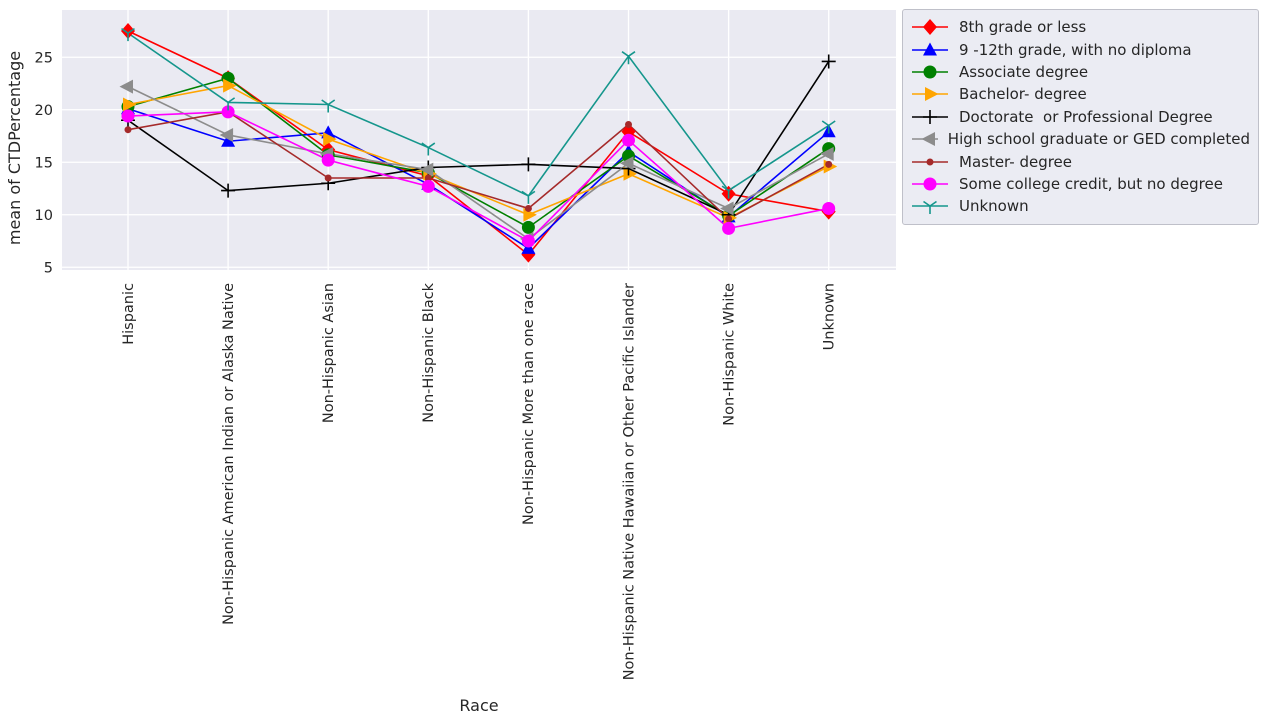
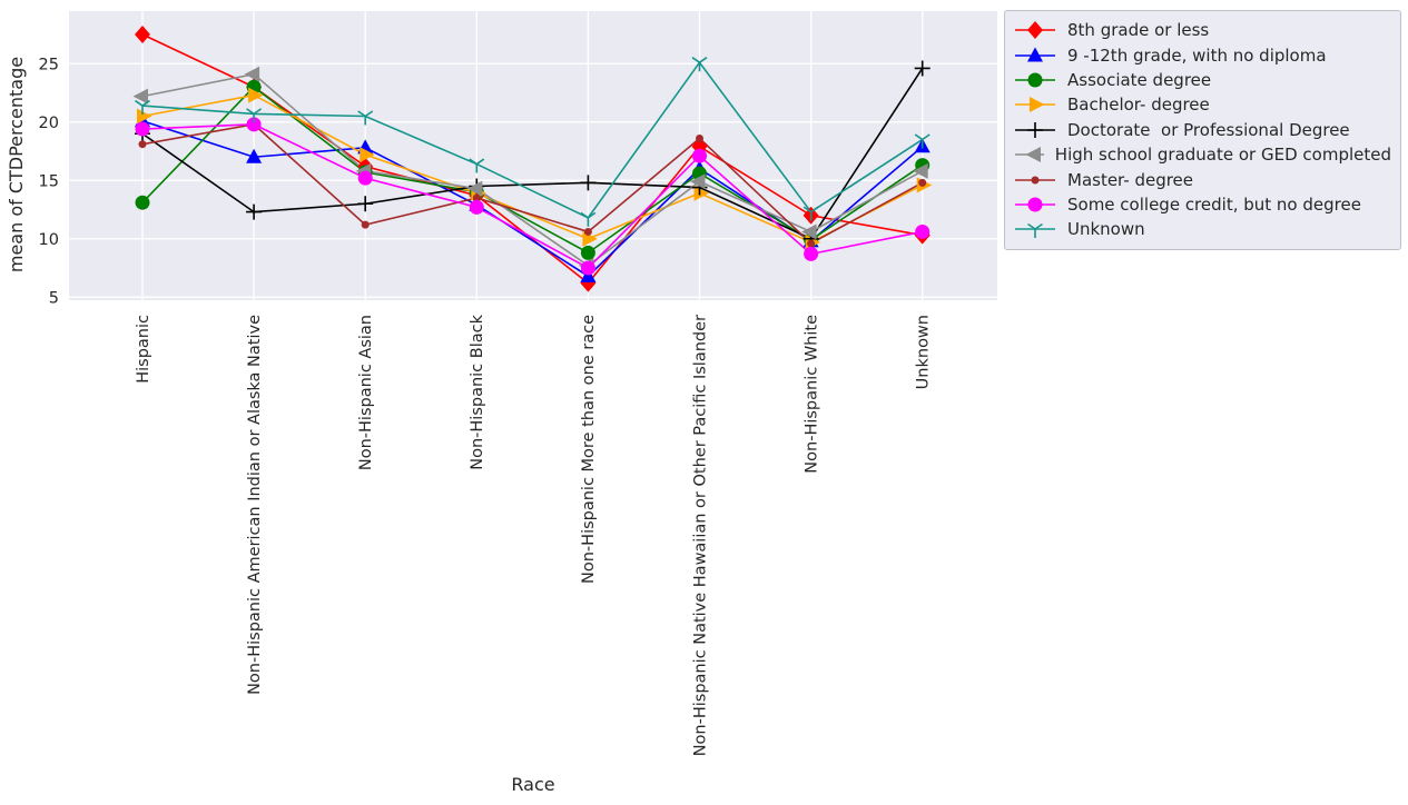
Associate degree/Hispanic: 20.3 -> 13.1
Unknown/Hispanic: 27.3 -> 21.4
High school graduate or GED completed/Non-Hispanic American Indian or Alaska Native: 17.6 -> 24.1
Master- degree/Non-Hispanic Asian: 13.5 -> 11.2
